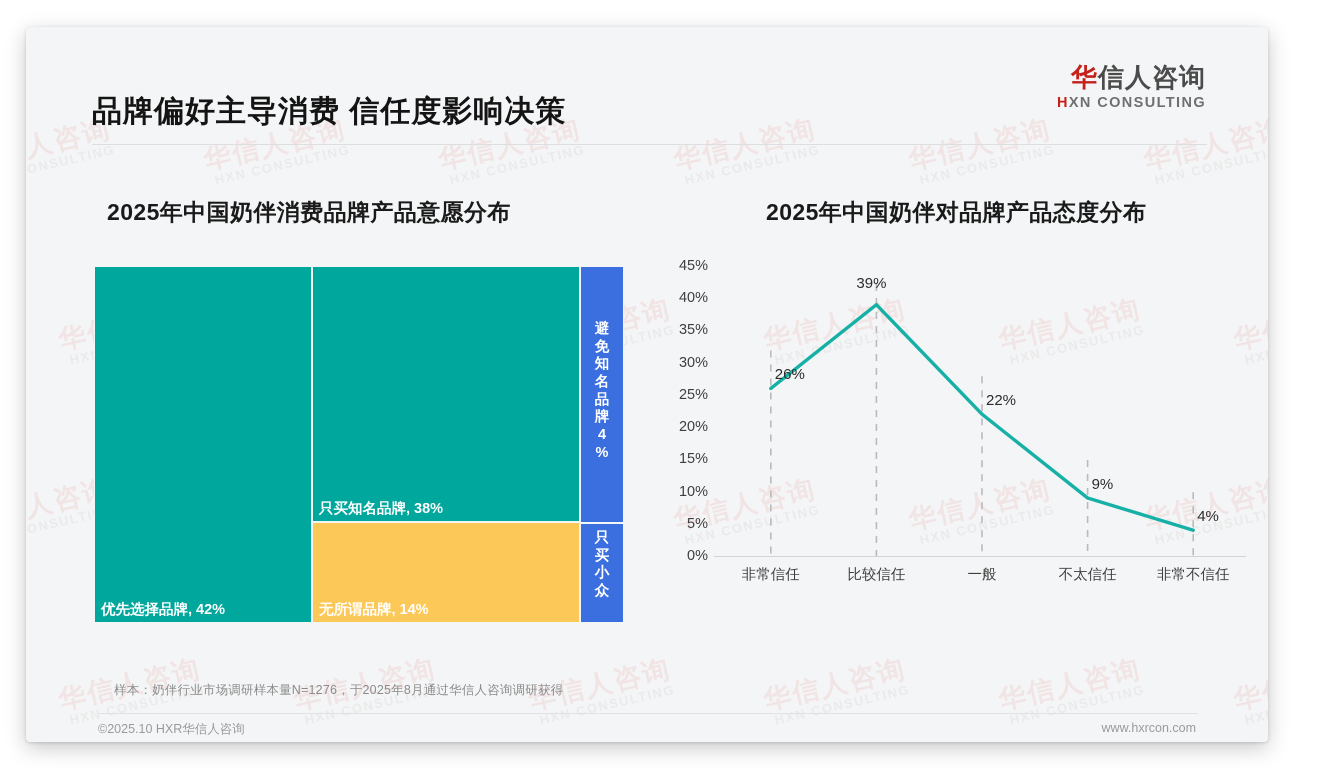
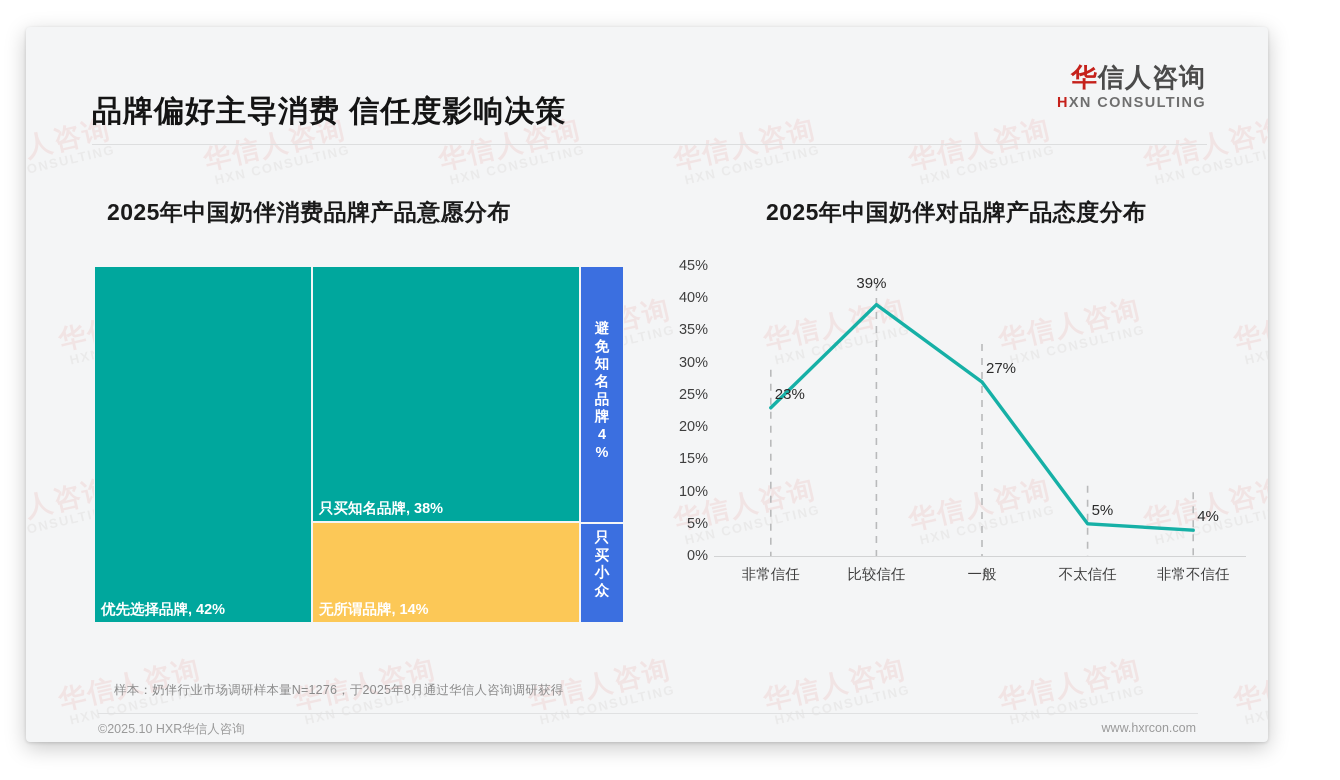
2025年中国奶伴对品牌产品态度分布/非常信任: 26% -> 23%
2025年中国奶伴对品牌产品态度分布/一般: 22% -> 27%
2025年中国奶伴对品牌产品态度分布/不太信任: 9% -> 5%
